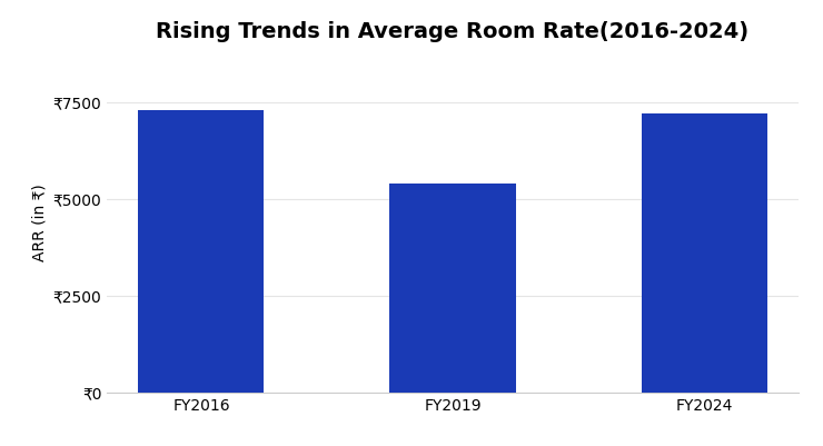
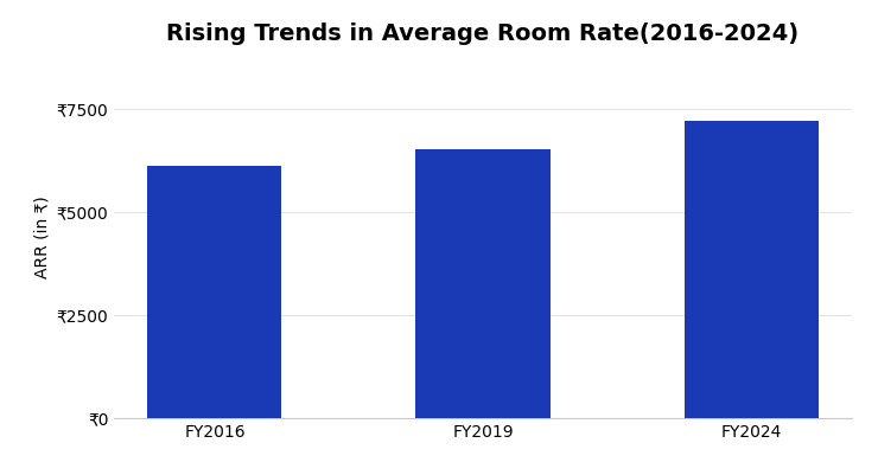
FY2016: ₹7300 -> ₹6100
FY2019: ₹5400 -> ₹6500
